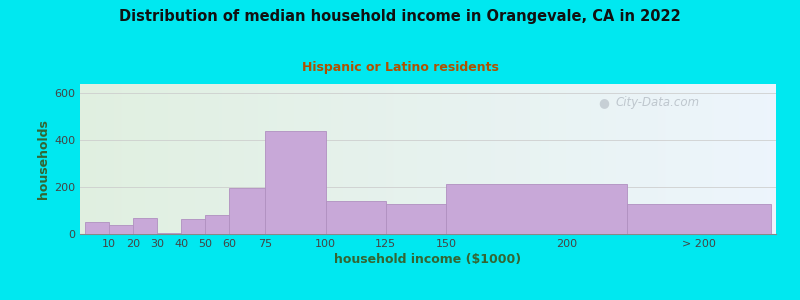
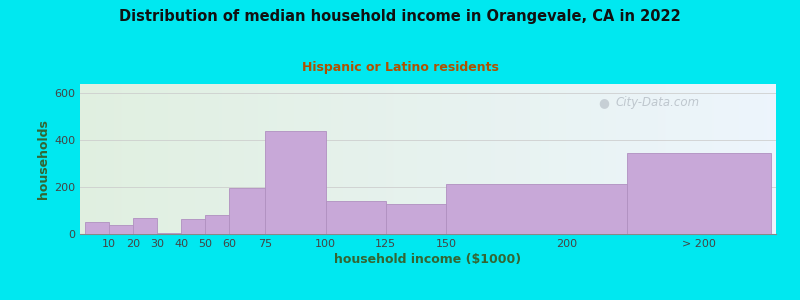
> 200: 130 -> 345
